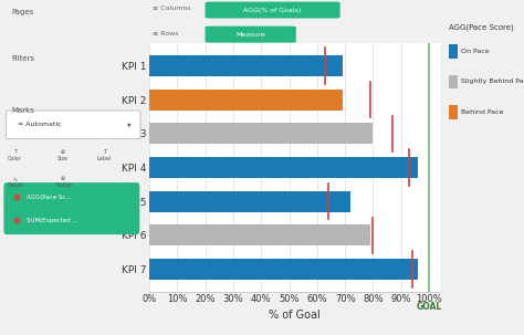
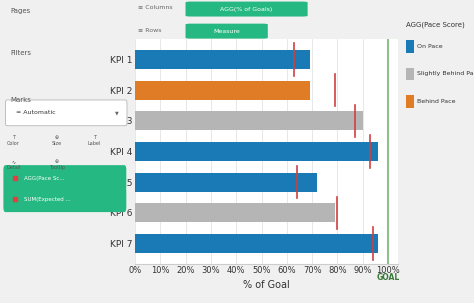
KPI 3: 80% -> 90%
